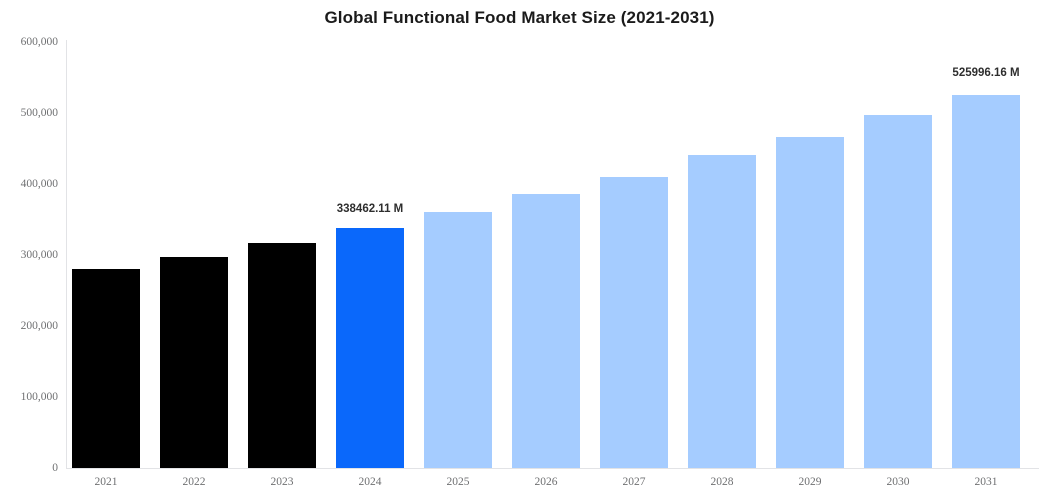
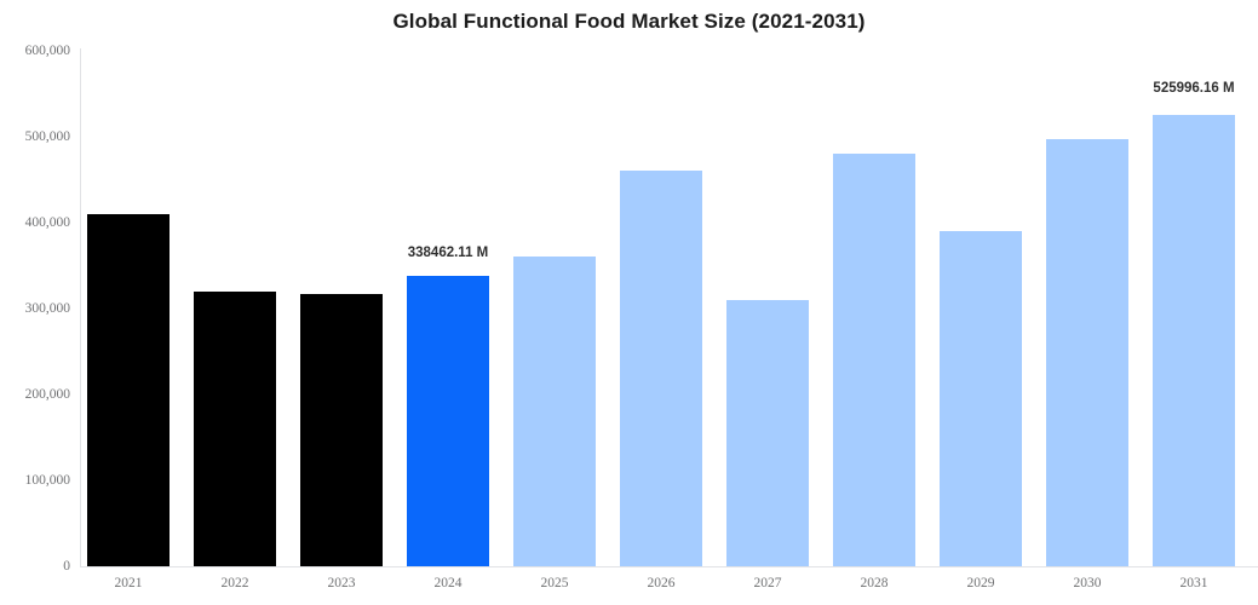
2021: 280000 -> 410000
2022: 300000 -> 320000
2026: 390000 -> 460000
2027: 410000 -> 310000
2028: 440000 -> 480000
2029: 470000 -> 390000
